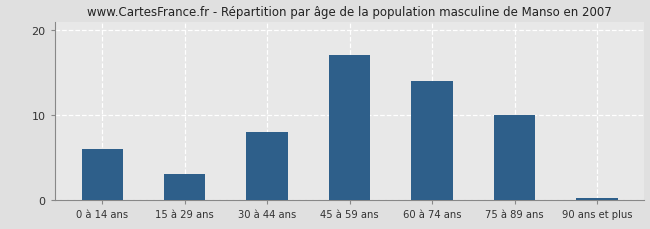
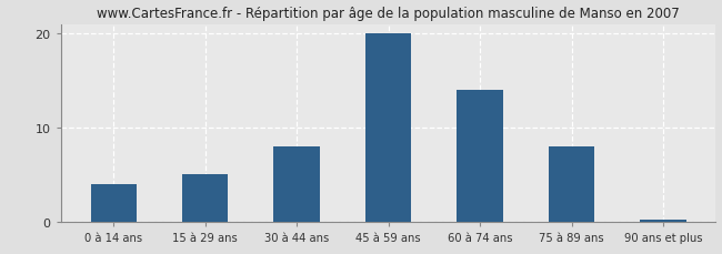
0 à 14 ans: 6.0 -> 4.0
15 à 29 ans: 3.0 -> 5.0
45 à 59 ans: 17.0 -> 20.0
75 à 89 ans: 10.0 -> 8.0
